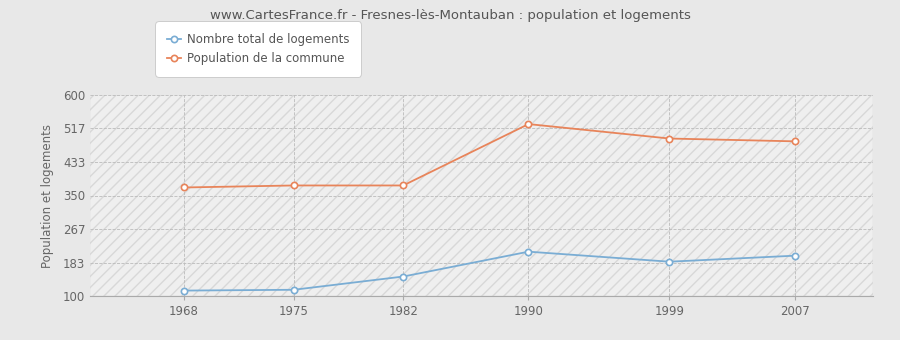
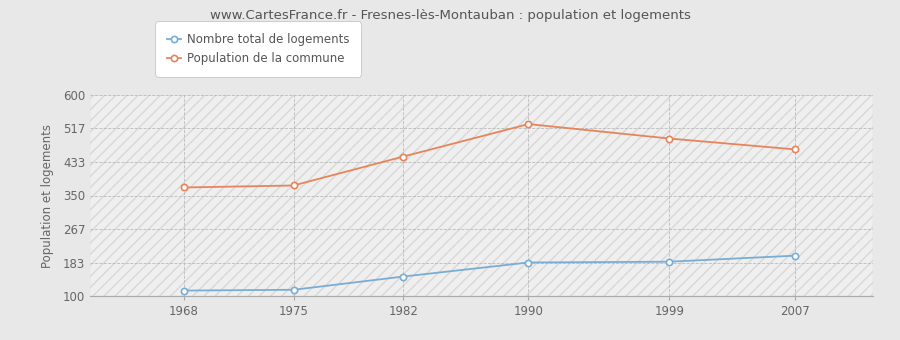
Population de la commune/1982: 375 -> 447
Nombre total de logements/1990: 210 -> 183
Population de la commune/2007: 485 -> 465
